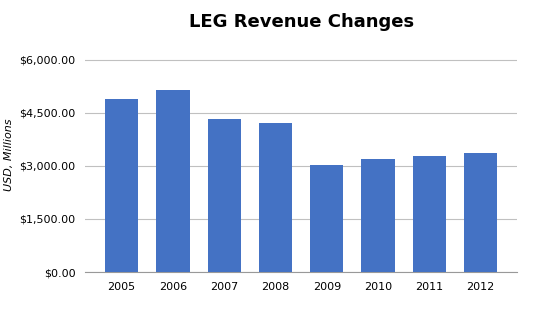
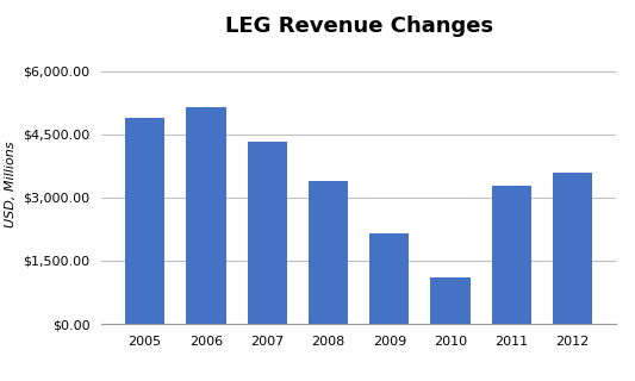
2008: $4,200 -> $3,400
2009: $3,020 -> $2,150
2010: $3,180 -> $1,100
2012: $3,360 -> $3,600
